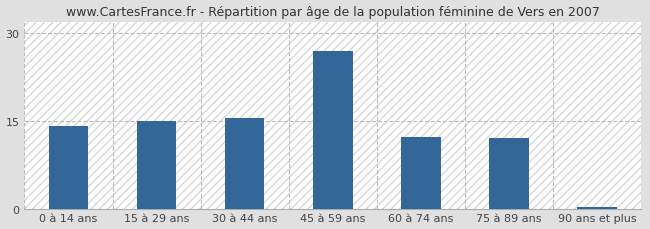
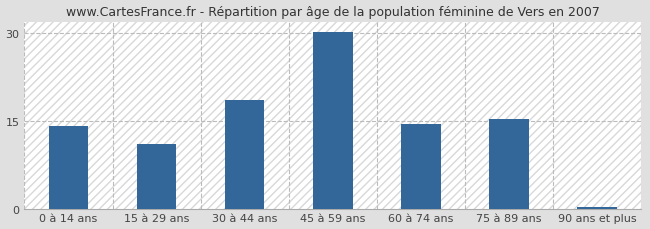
15 à 29 ans: 15.0 -> 11.0
30 à 44 ans: 15.5 -> 18.6
45 à 59 ans: 27.0 -> 30.2
60 à 74 ans: 12.3 -> 14.4
75 à 89 ans: 12.0 -> 15.4
